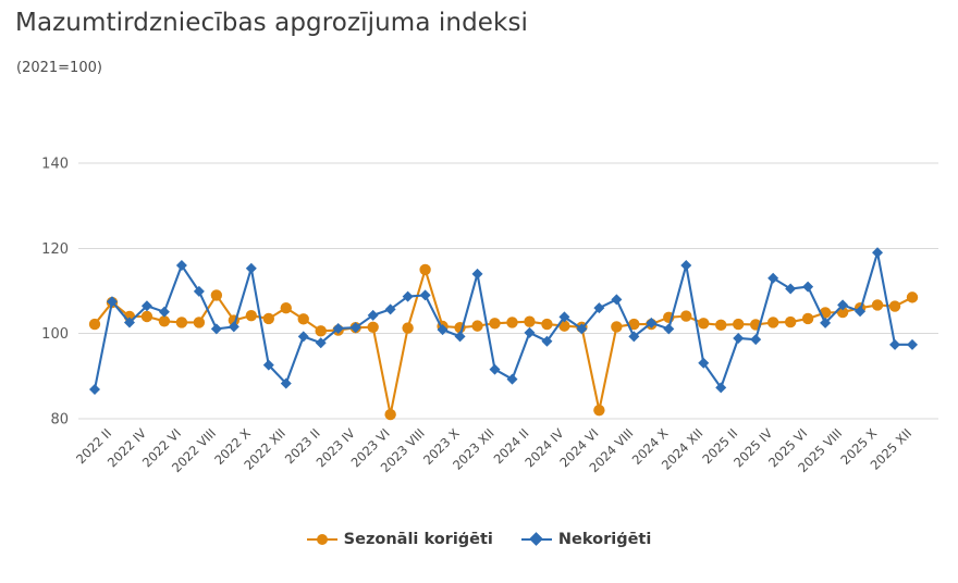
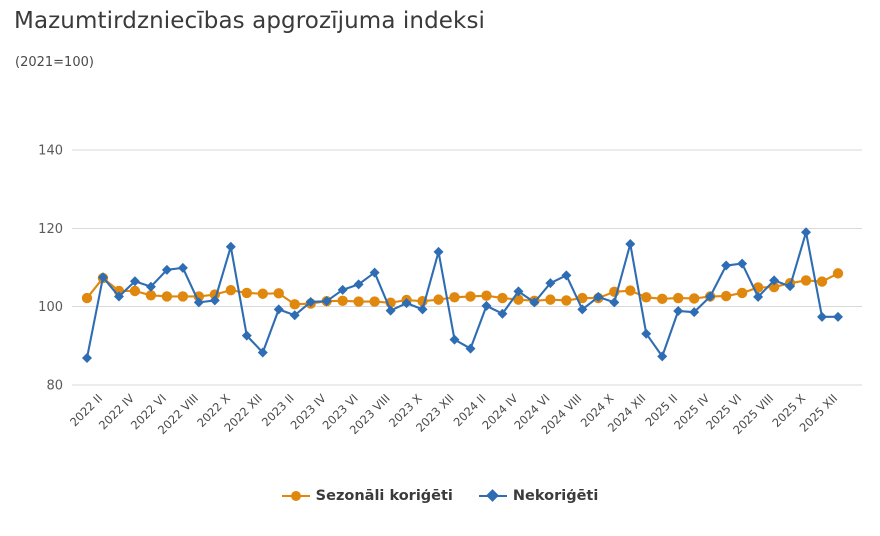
Nekoriģēti/2022 VI: 116 -> 109
Sezonāli koriģēti/2022 VIII: 109 -> 103
Sezonāli koriģēti/2022 XII: 106 -> 103
Sezonāli koriģēti/2023 VI: 81 -> 101
Sezonāli koriģēti/2023 VIII: 115 -> 101
Nekoriģēti/2023 VIII: 109 -> 99
Sezonāli koriģēti/2024 VI: 82 -> 102
Nekoriģēti/2025 IV: 113 -> 103
